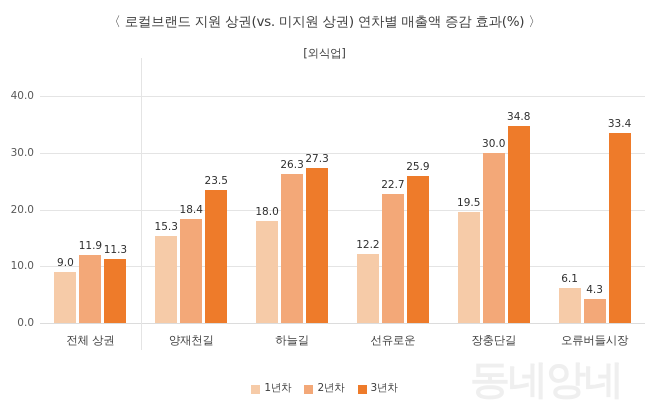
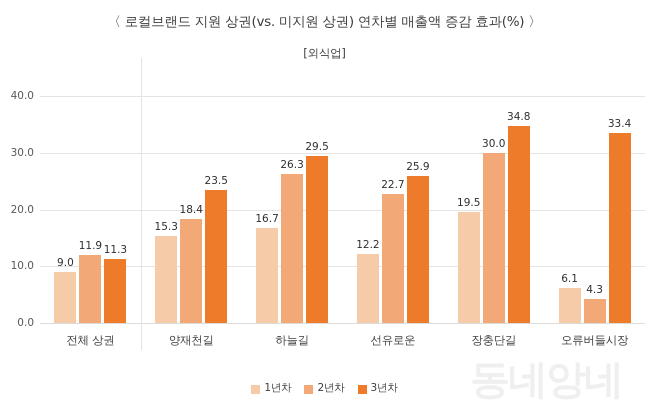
1년차/하늘길: 18.0 -> 16.7
3년차/하늘길: 27.3 -> 29.5
